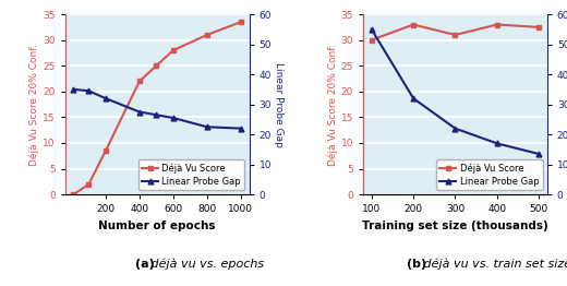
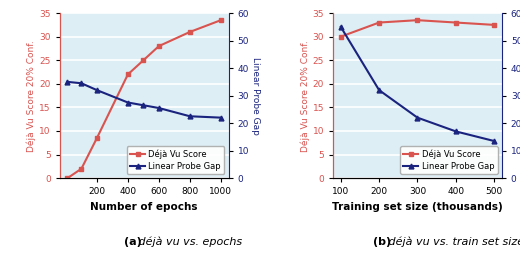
Déjà Vu Score/300: 31.0 -> 33.5
